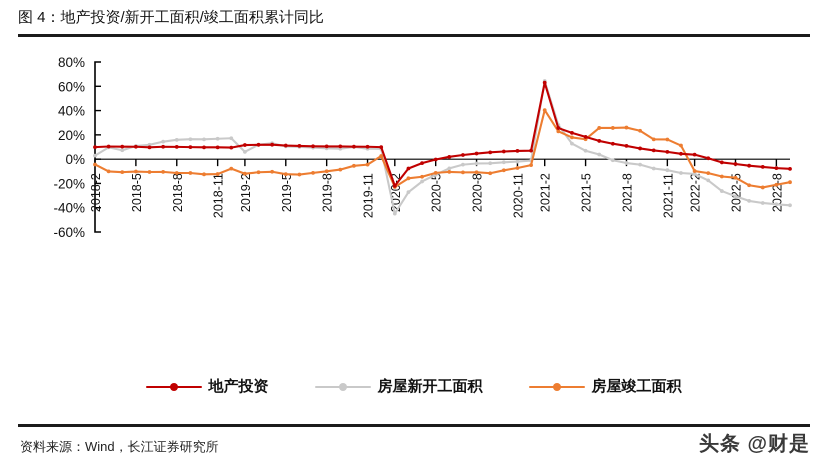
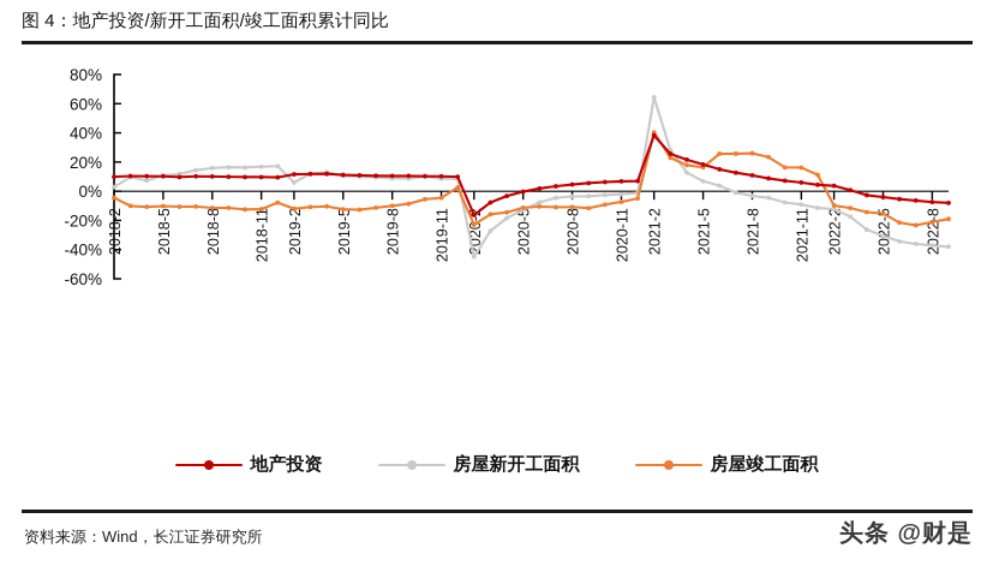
地产投资/2020-2: -22% -> -16%
地产投资/2021-2: 63% -> 38%
